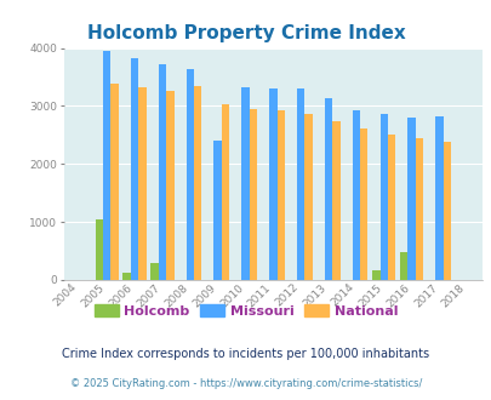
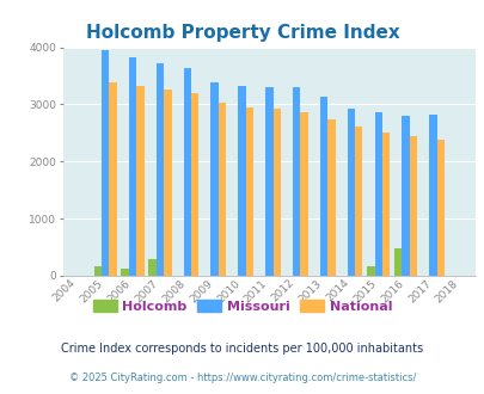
Holcomb/2005: 1050 -> 180
National/2008: 3350 -> 3190
Missouri/2009: 2400 -> 3380
